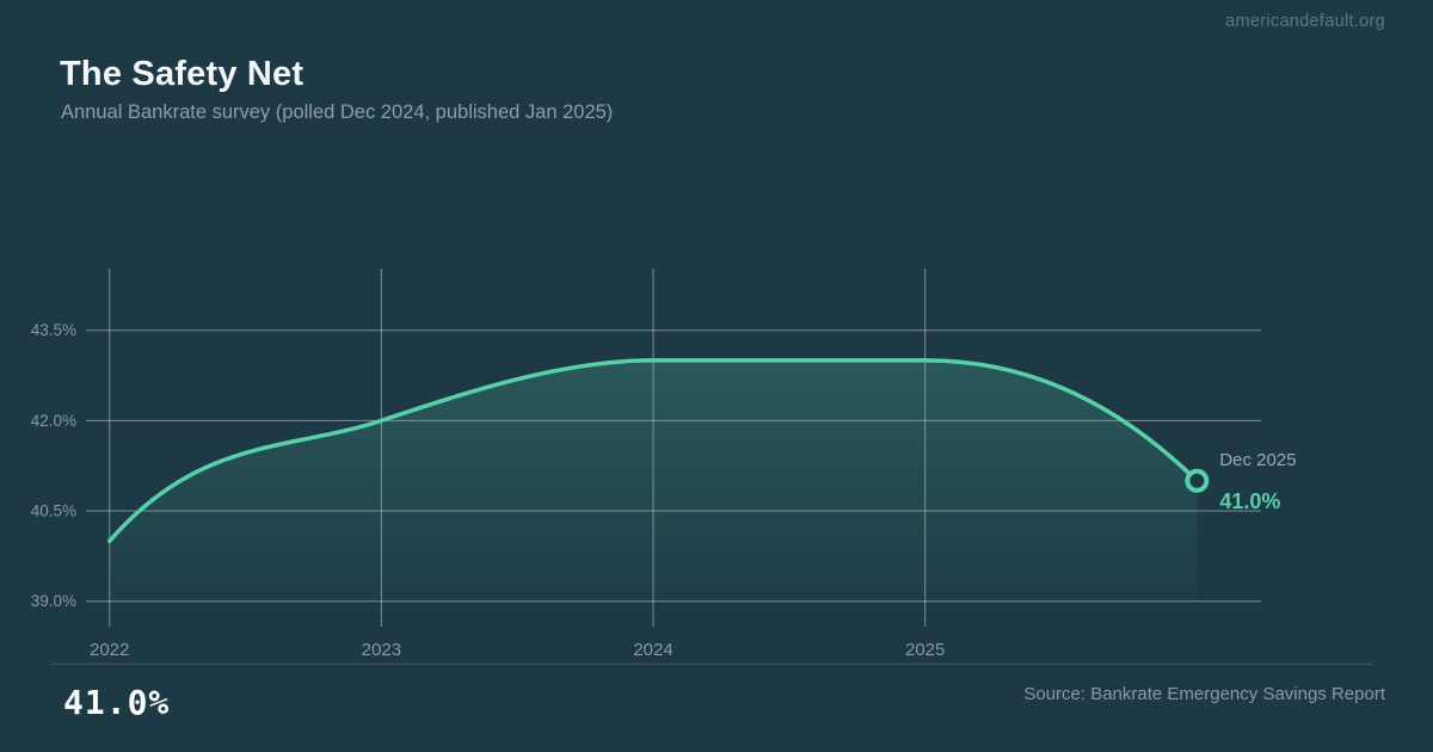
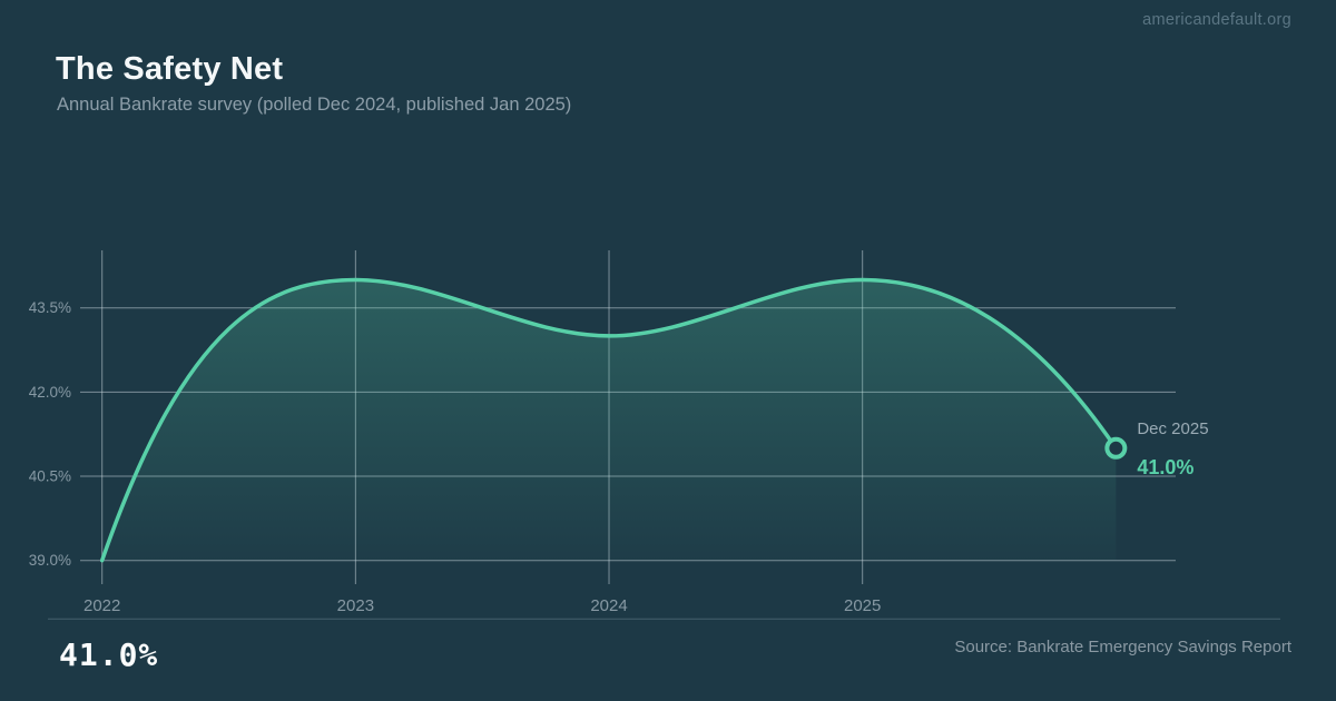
2022: 40% -> 39%
2023: 42% -> 44%
2025: 43% -> 44%
